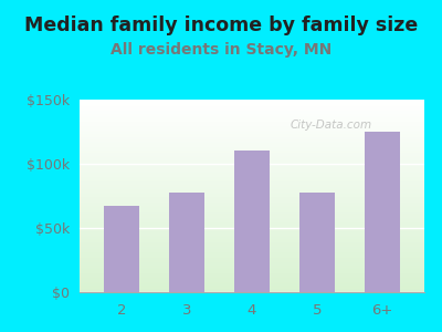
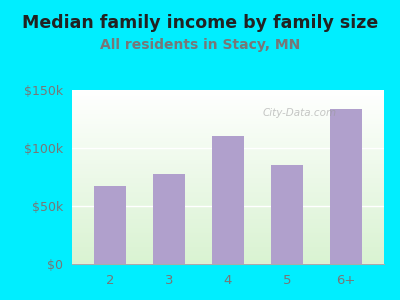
5: $78k -> $85k
6+: $125k -> $134k
